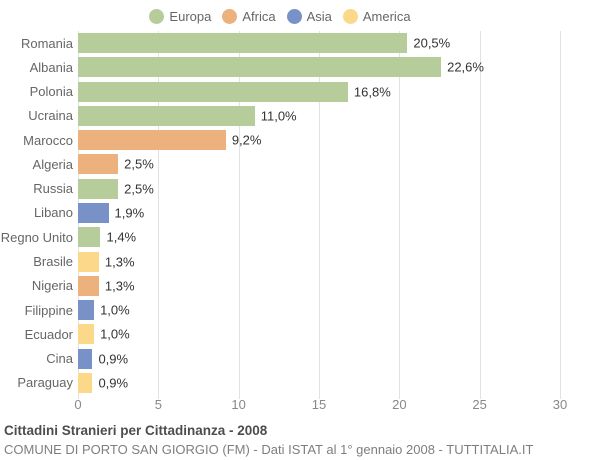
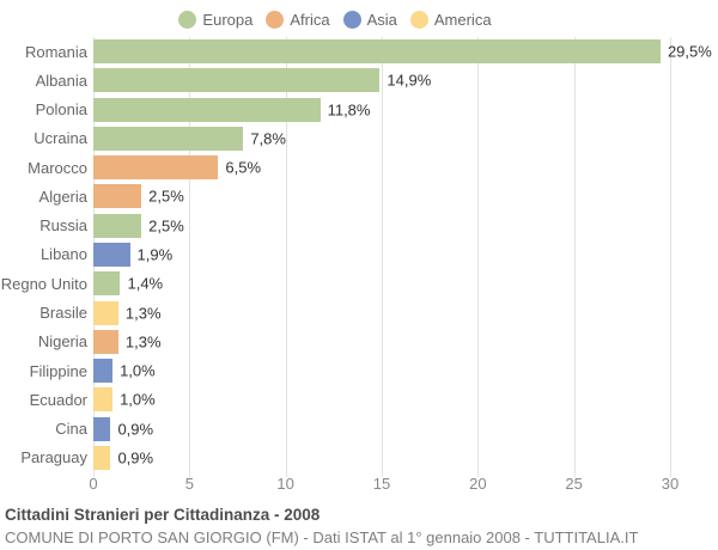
Romania: 20,5% -> 29,5%
Albania: 22,6% -> 14,9%
Polonia: 16,8% -> 11,8%
Ucraina: 11,0% -> 7,8%
Marocco: 9,2% -> 6,5%
